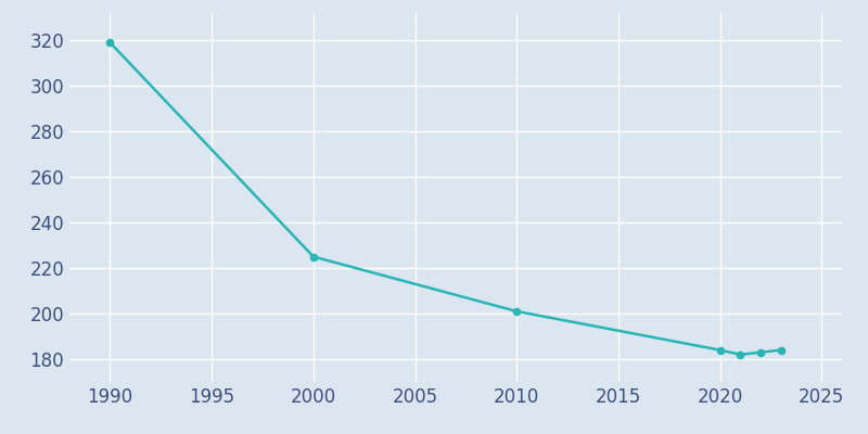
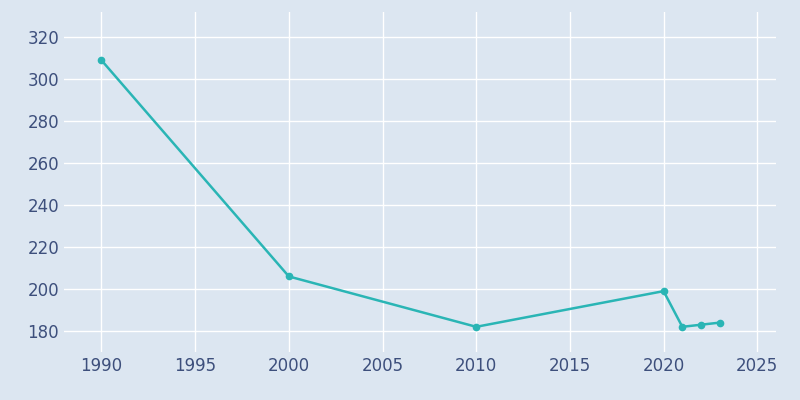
1990: 319 -> 309
2000: 225 -> 206
2010: 201 -> 182
2020: 184 -> 199
